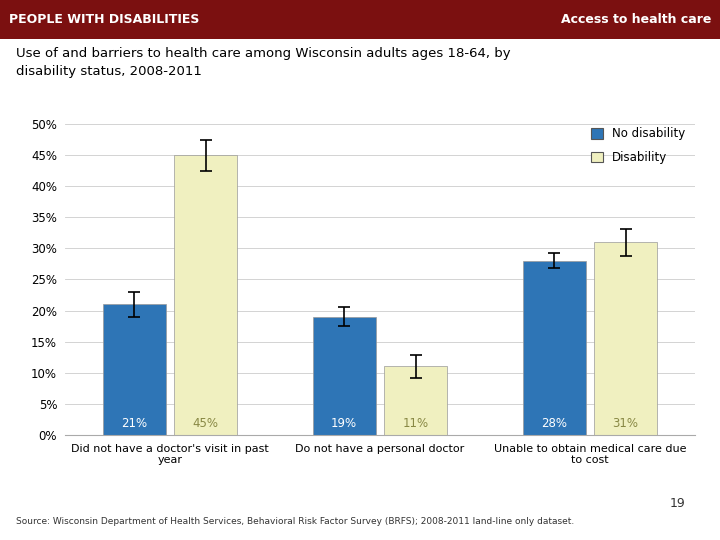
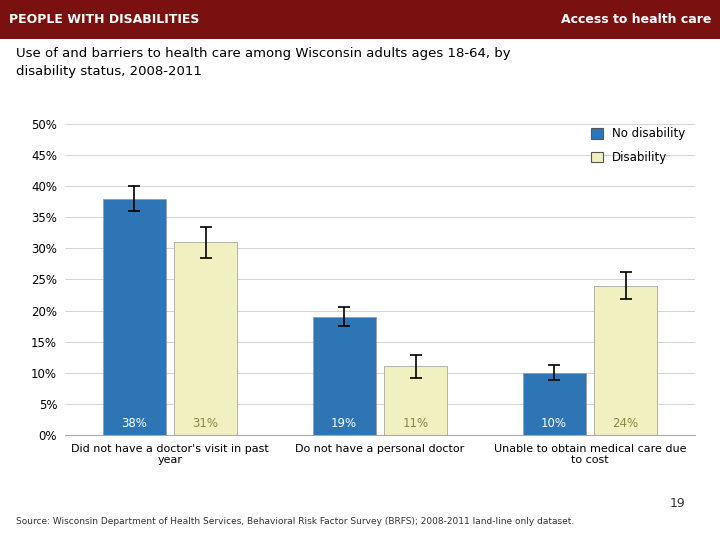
No disability/Did not have a doctor's visit in past year: 21% -> 38%
Disability/Did not have a doctor's visit in past year: 45% -> 31%
No disability/Unable to obtain medical care due to cost: 28% -> 10%
Disability/Unable to obtain medical care due to cost: 31% -> 24%
